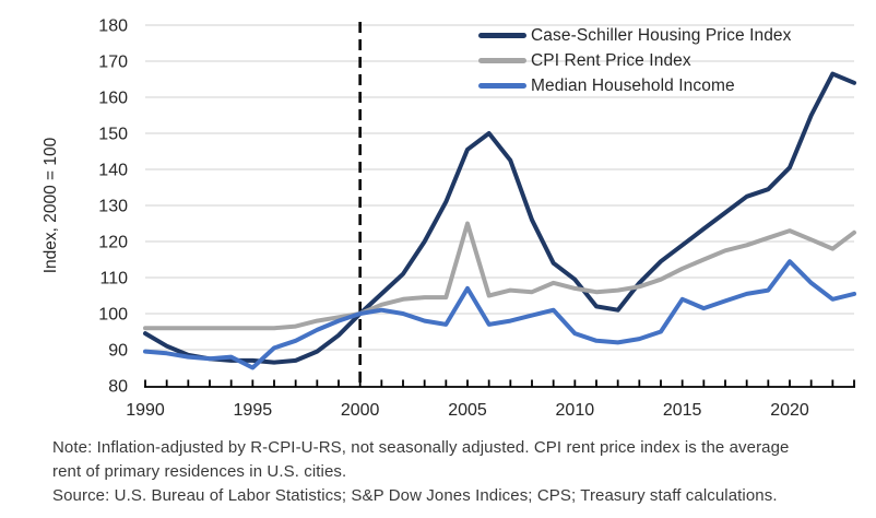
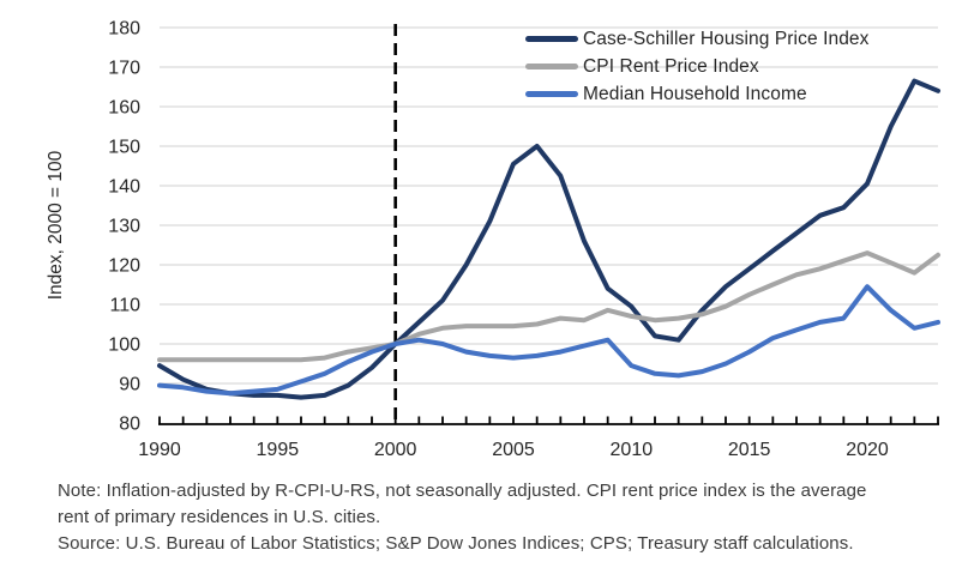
Median Household Income/1995: 85 -> 88
CPI Rent Price Index/2005: 125 -> 104
Median Household Income/2005: 107 -> 96
Median Household Income/2015: 104 -> 98
